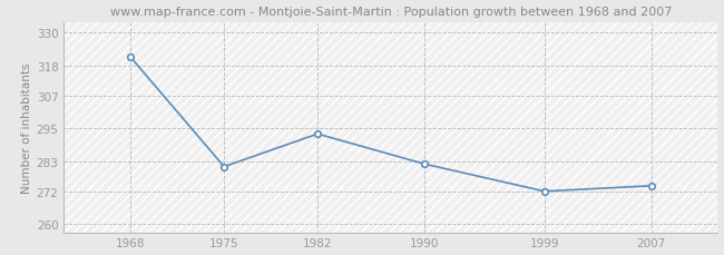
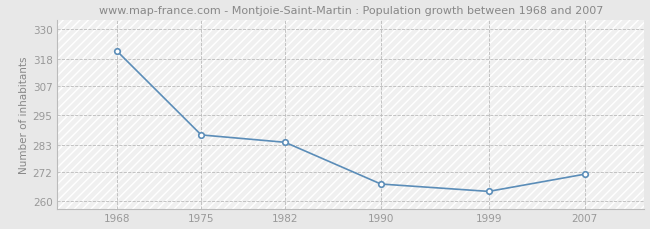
1975: 281 -> 287
1982: 293 -> 284
1990: 282 -> 267
1999: 272 -> 264
2007: 274 -> 271
